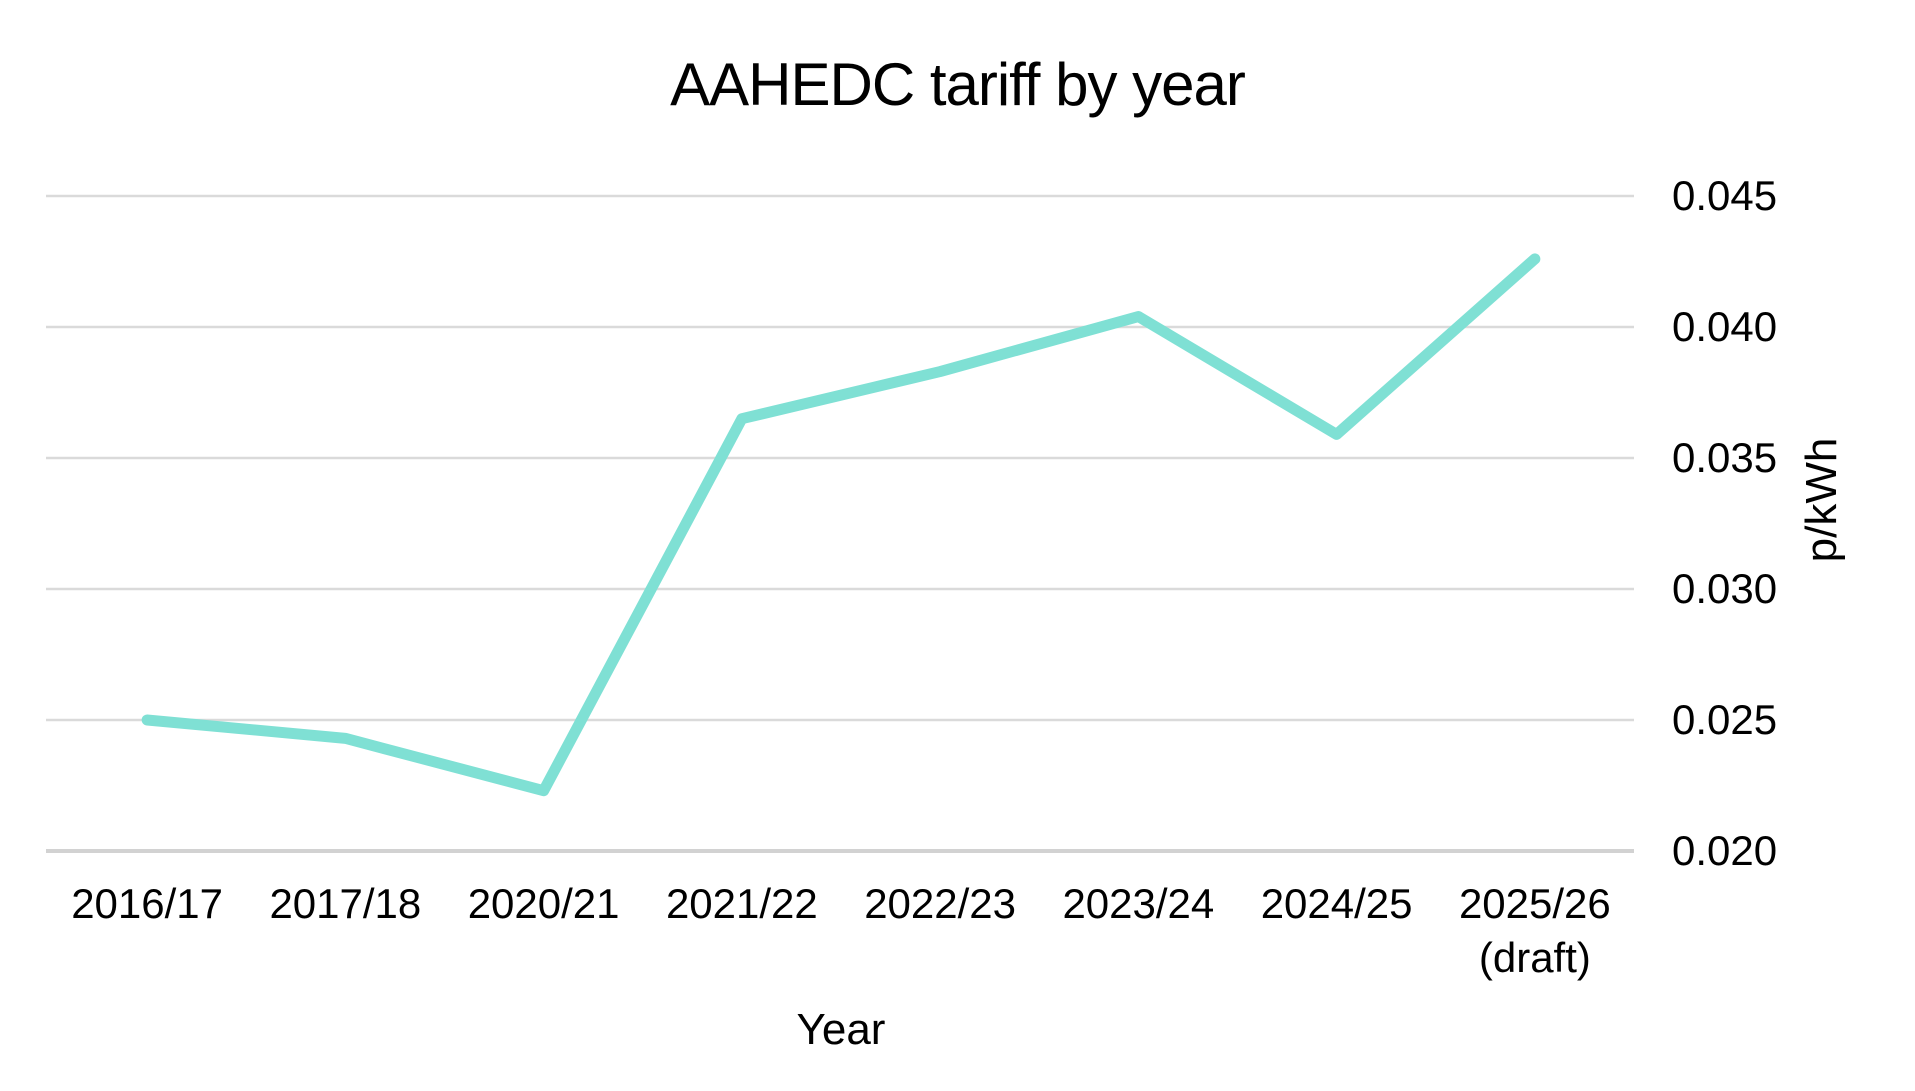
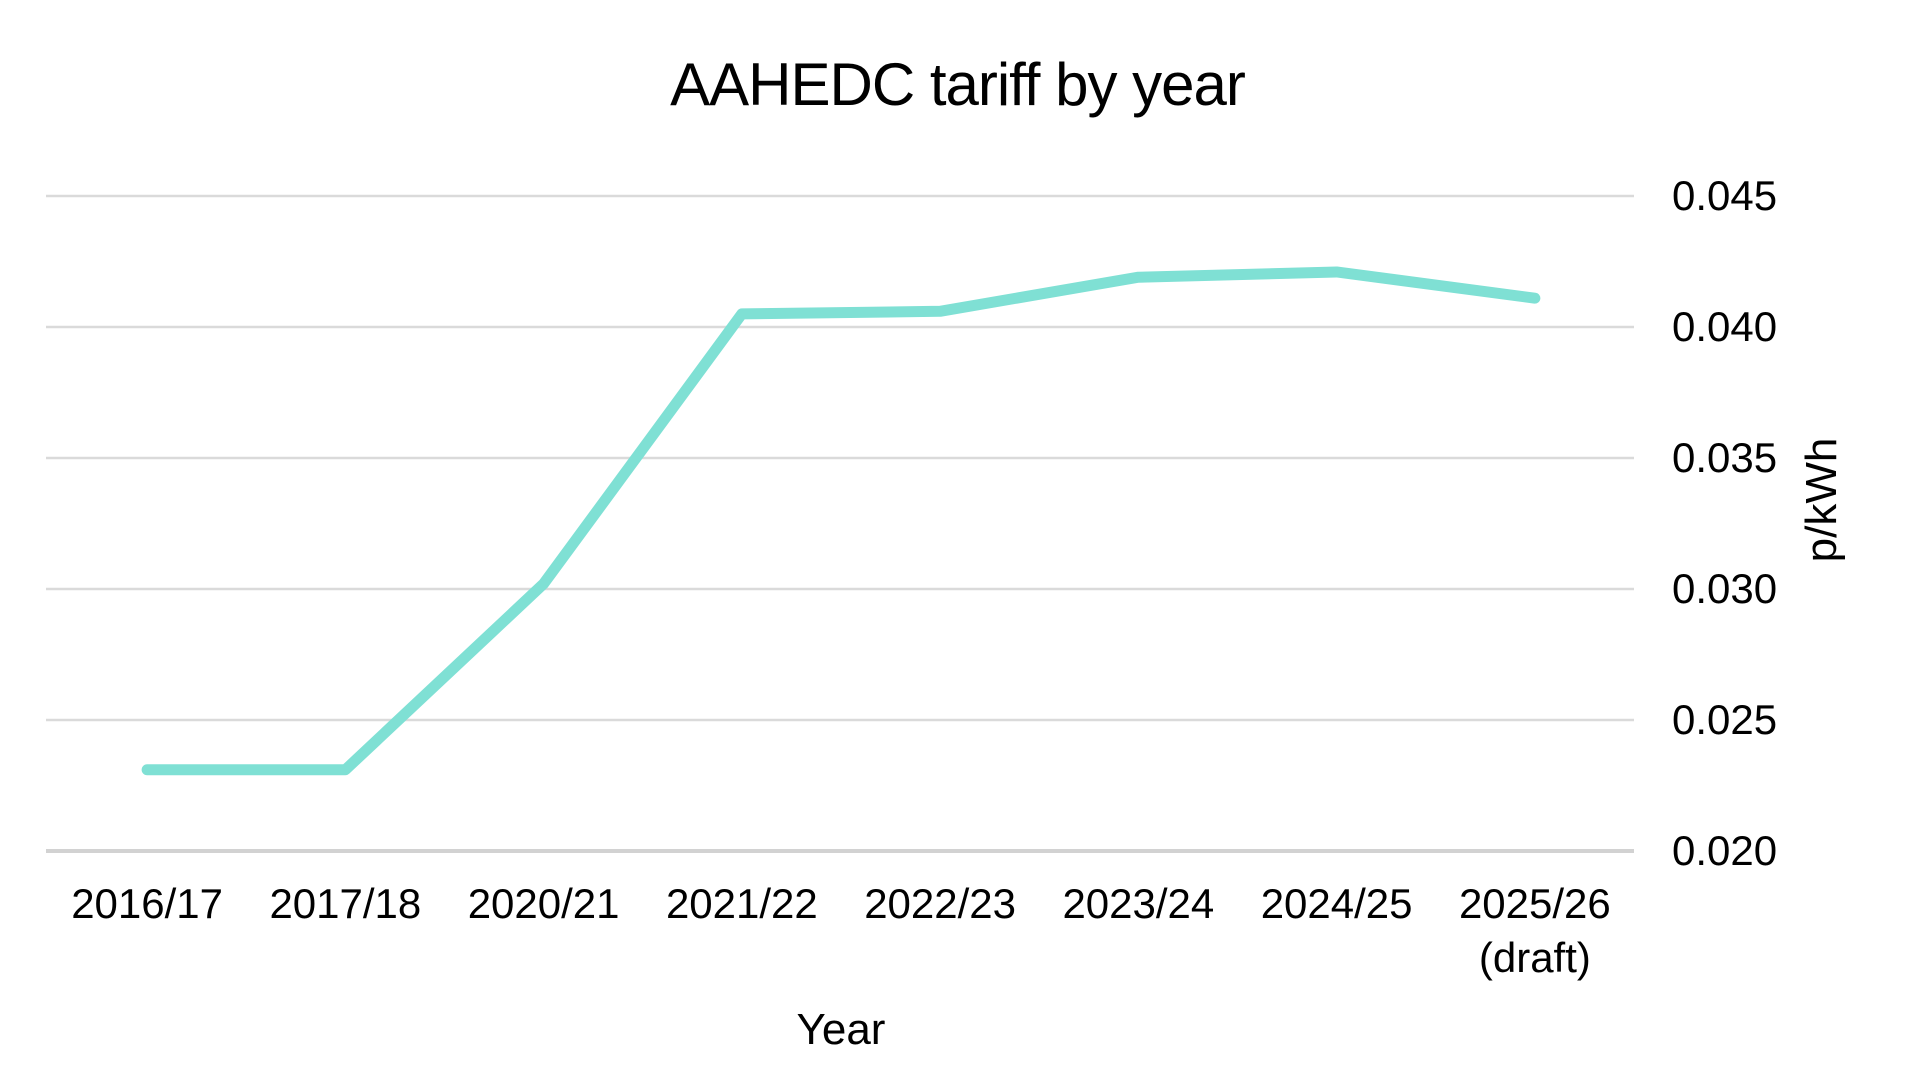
2016/17: 0.0250 -> 0.0231
2017/18: 0.0243 -> 0.0231
2020/21: 0.0223 -> 0.0302
2021/22: 0.0365 -> 0.0405
2022/23: 0.0383 -> 0.0406
2023/24: 0.0404 -> 0.0419
2024/25: 0.0359 -> 0.0421
2025/26: 0.0426 -> 0.0411
